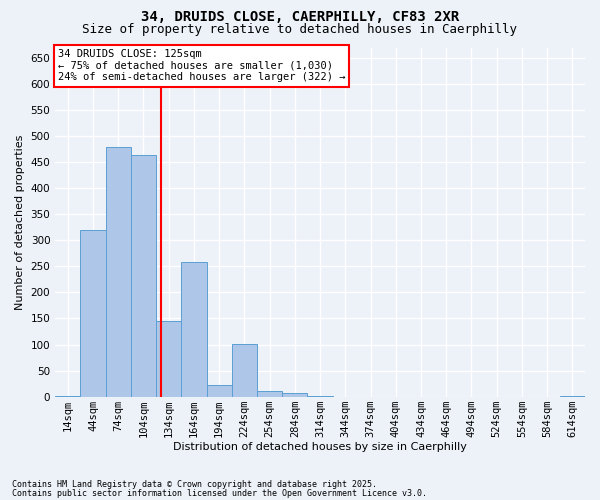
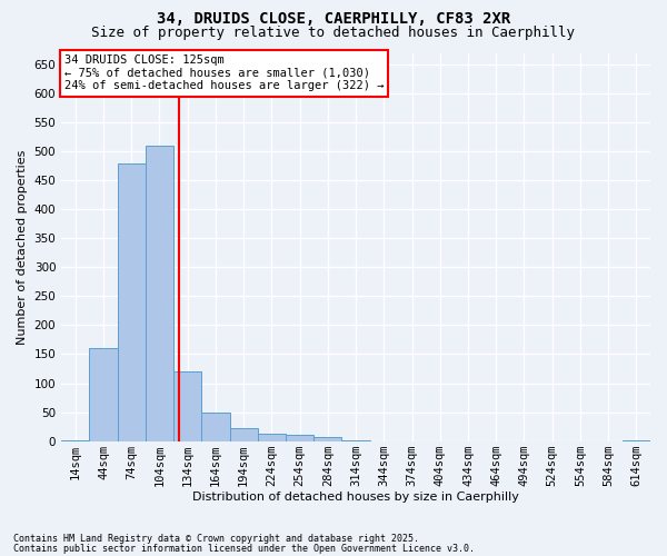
44sqm: 320 -> 160
104sqm: 464 -> 510
134sqm: 146 -> 120
164sqm: 258 -> 50
224sqm: 102 -> 12
